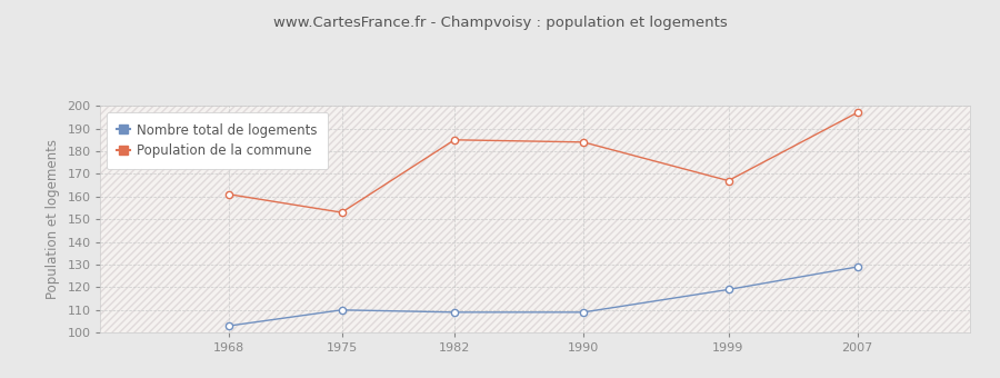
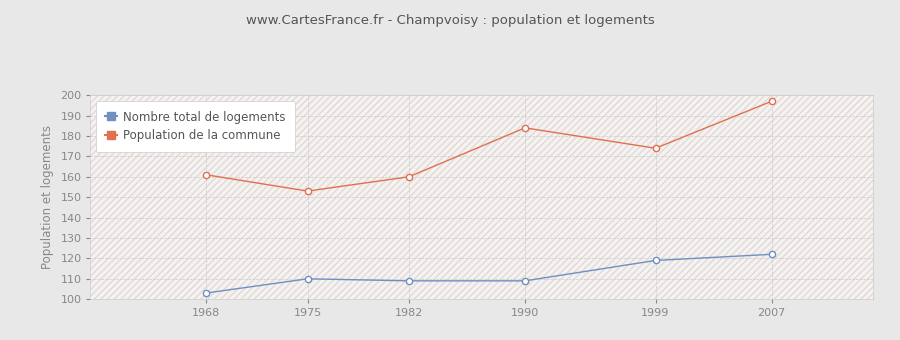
Population de la commune/1982: 185 -> 160
Population de la commune/1999: 167 -> 174
Nombre total de logements/2007: 129 -> 122
